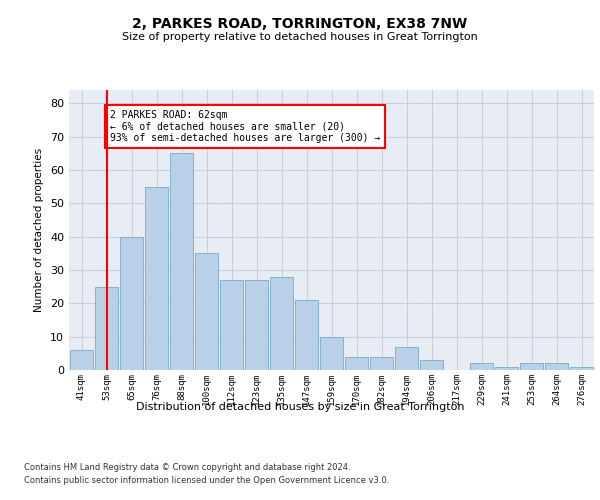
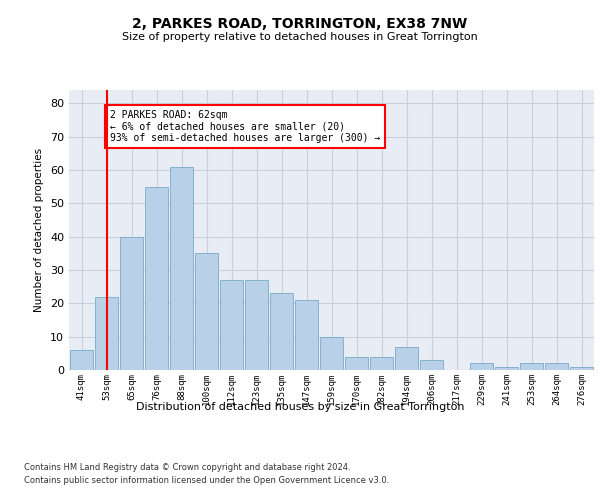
53sqm: 25 -> 22
88sqm: 65 -> 61
135sqm: 28 -> 23
